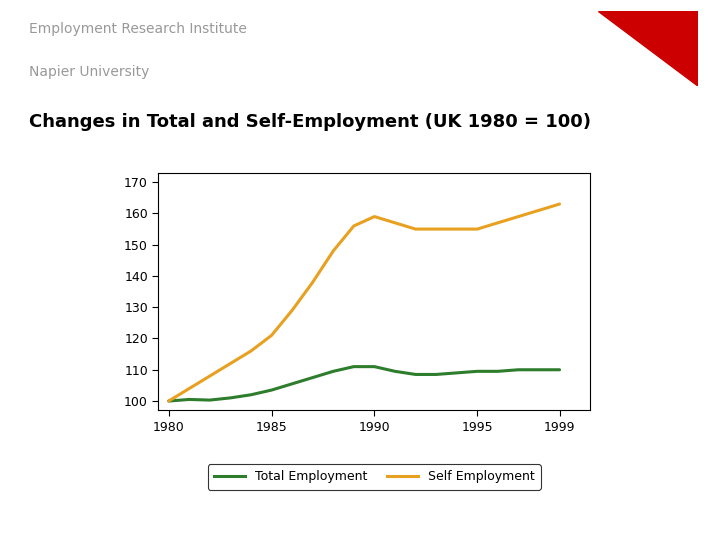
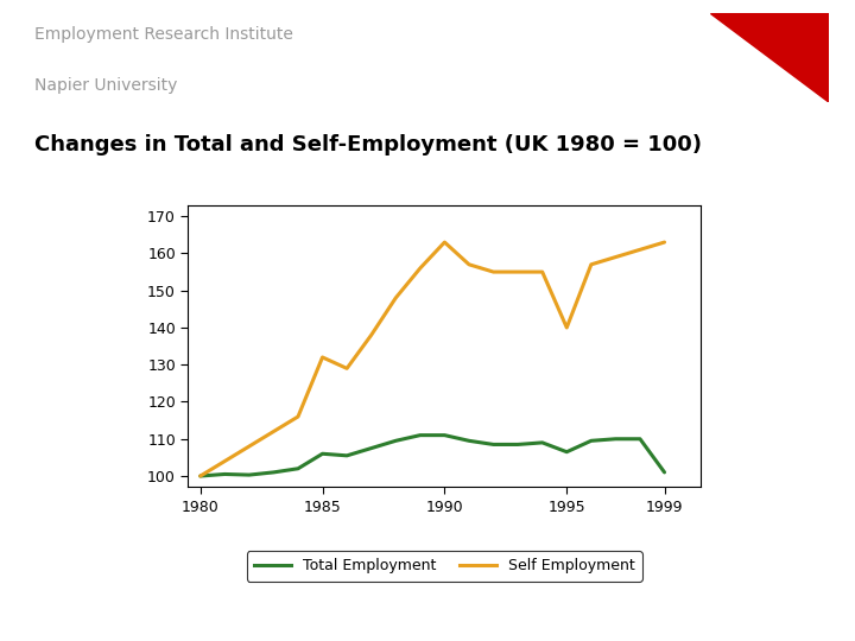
Total Employment/1985: 103.5 -> 106.0
Self Employment/1985: 121 -> 132
Self Employment/1990: 159 -> 163
Total Employment/1995: 109.5 -> 106.5
Self Employment/1995: 155 -> 140
Total Employment/1999: 110.0 -> 101.0
